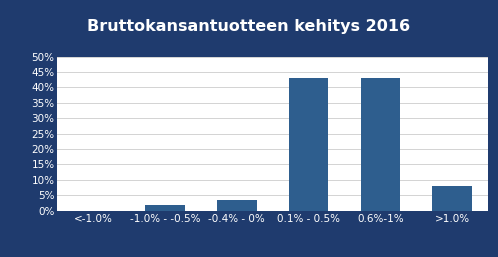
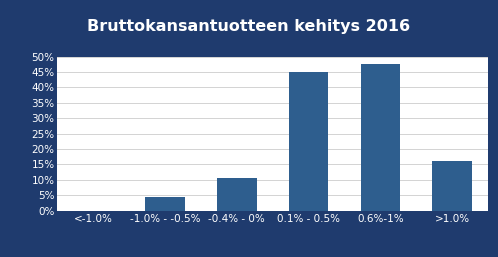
-1.0% - -0.5%: 2.0% -> 4.5%
-0.4% - 0%: 3.5% -> 10.5%
0.1% - 0.5%: 43.0% -> 45.0%
0.6%-1%: 43.0% -> 47.5%
>1.0%: 8.0% -> 16.0%
